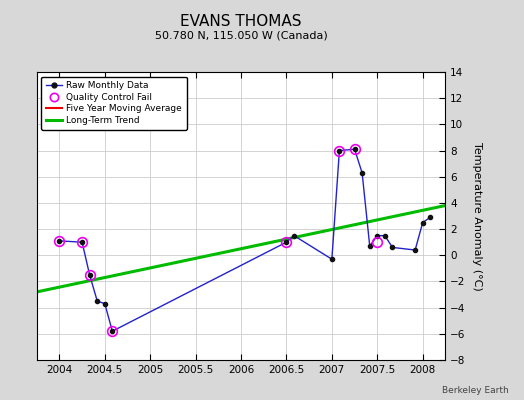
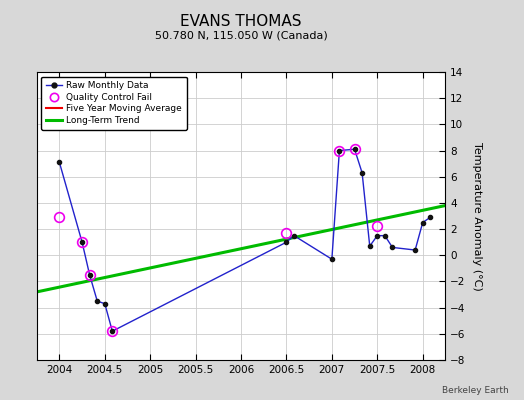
Raw Monthly Data/2004: 1.1 -> 7.1
Quality Control Fail/2004: 1.1 -> 2.9
Quality Control Fail/2006.5: 1.0 -> 1.7
Quality Control Fail/2007.5: 1.0 -> 2.2
